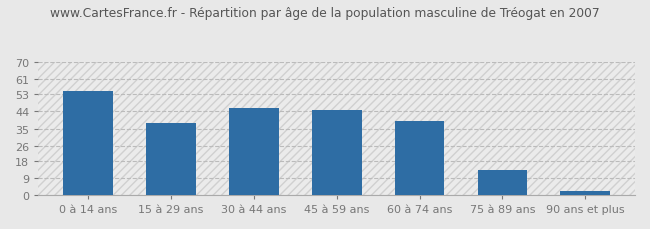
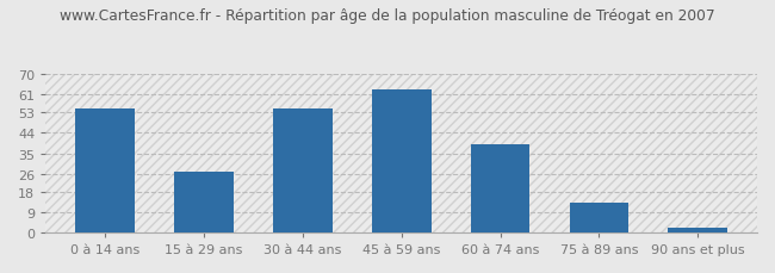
15 à 29 ans: 38 -> 27
30 à 44 ans: 46 -> 55
45 à 59 ans: 45 -> 63
